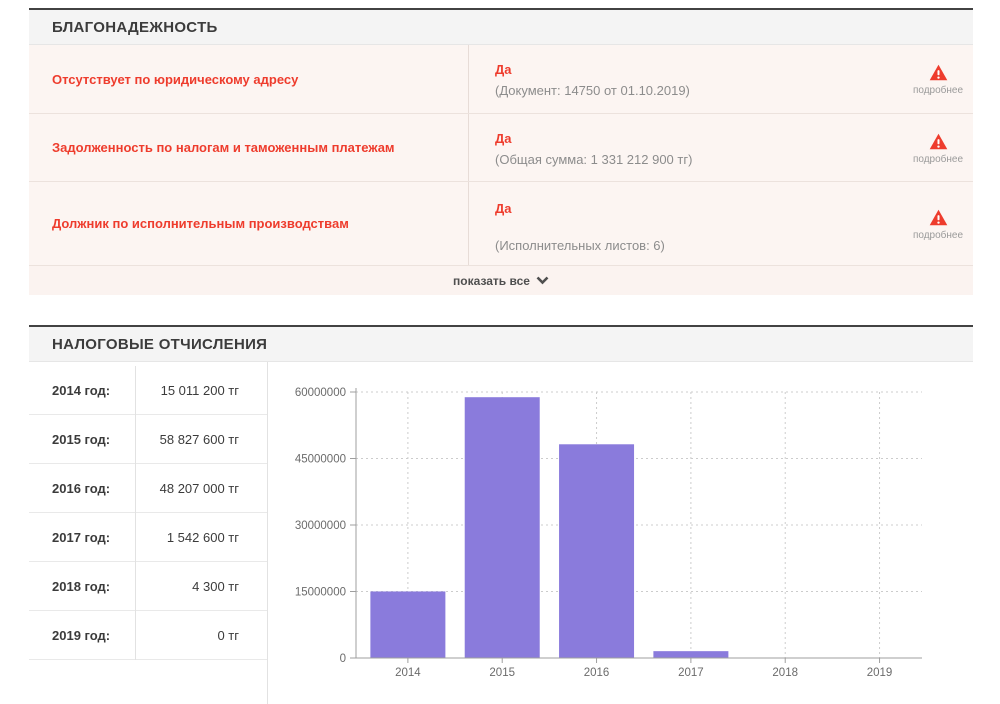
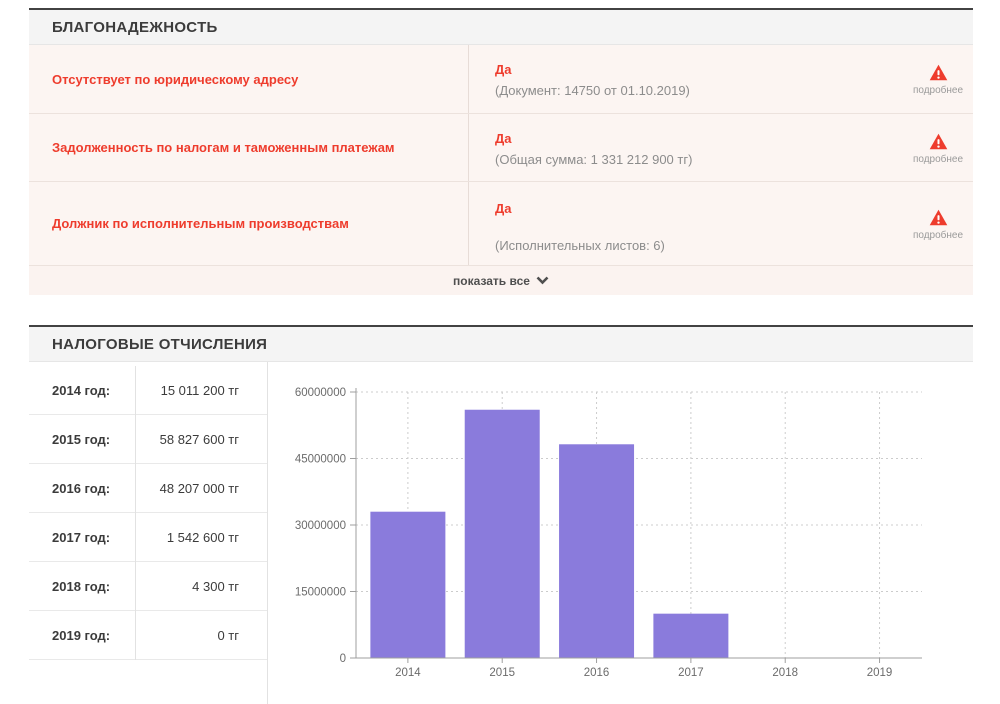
2014: 15000000 -> 33000000
2015: 59000000 -> 56000000
2017: 2000000 -> 10000000
